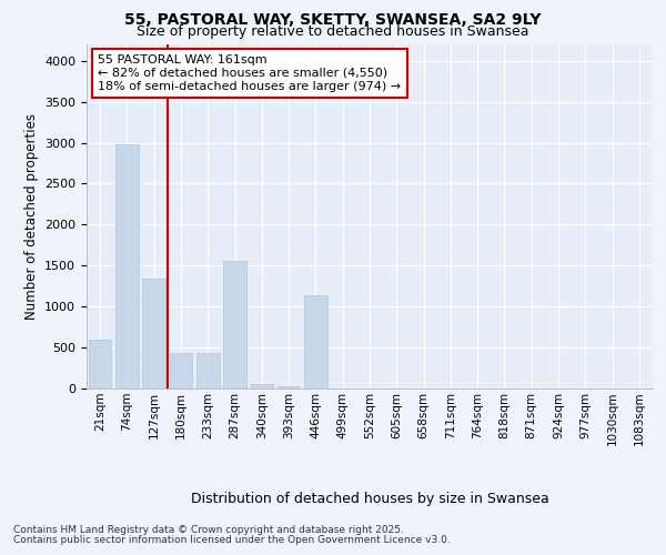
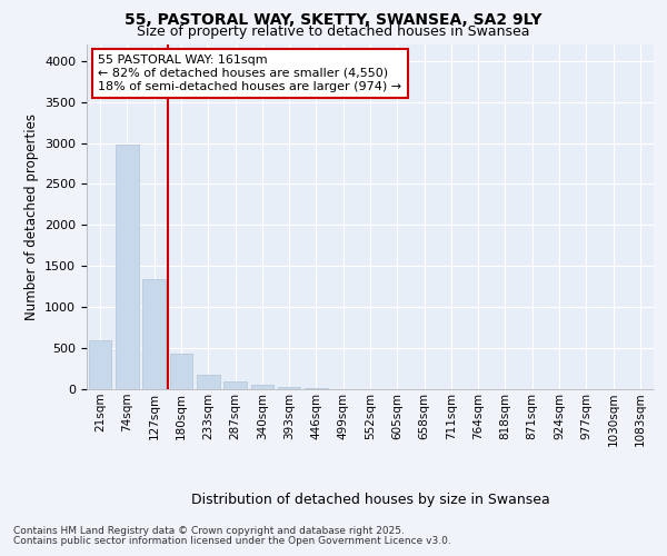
233sqm: 440 -> 180
287sqm: 1560 -> 100
446sqm: 1140 -> 20
